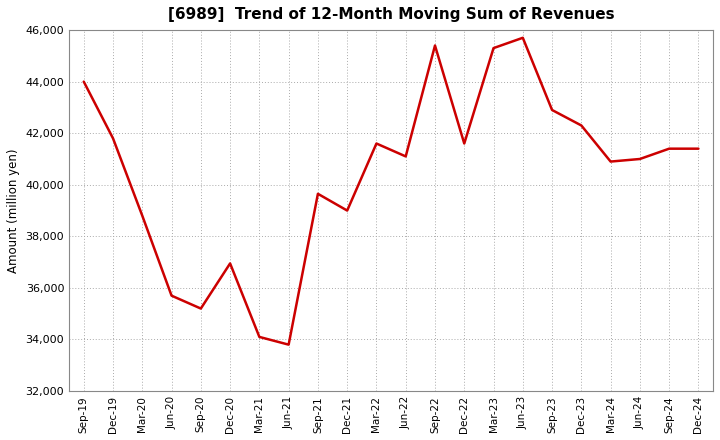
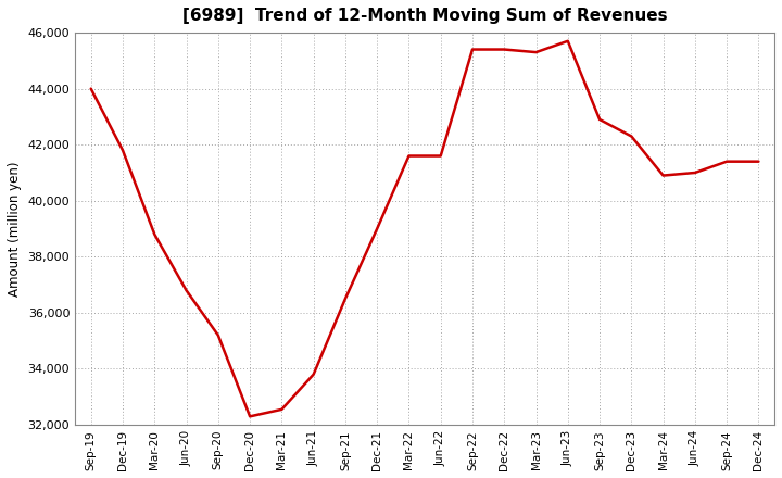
Jun-20: 35,700 -> 36,800
Dec-20: 36,950 -> 32,300
Mar-21: 34,100 -> 32,550
Sep-21: 39,650 -> 36,500
Jun-22: 41,100 -> 41,600
Dec-22: 41,600 -> 45,400
